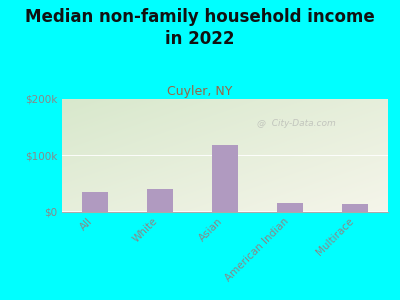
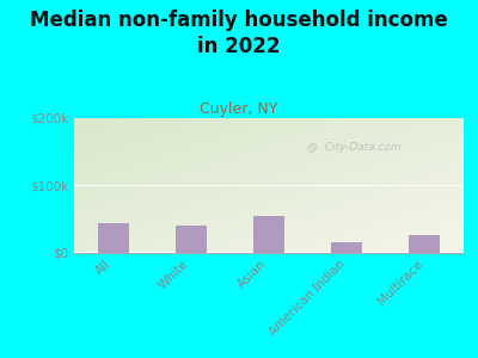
All: $35k -> $44k
Asian: $118k -> $54k
Multirace: $13k -> $26k
